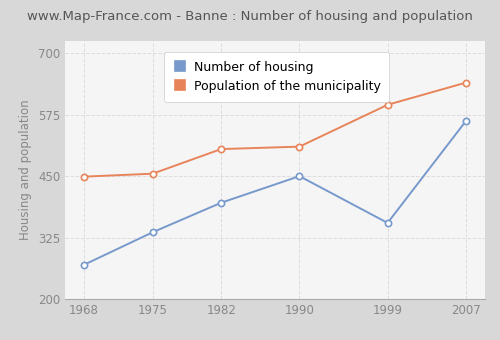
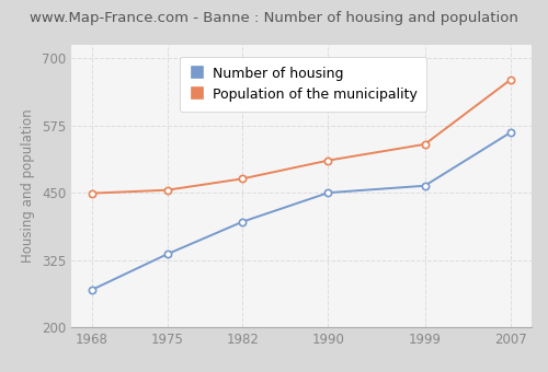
Population of the municipality/1982: 505 -> 476
Number of housing/1999: 355 -> 463
Population of the municipality/1999: 595 -> 540
Population of the municipality/2007: 640 -> 660
